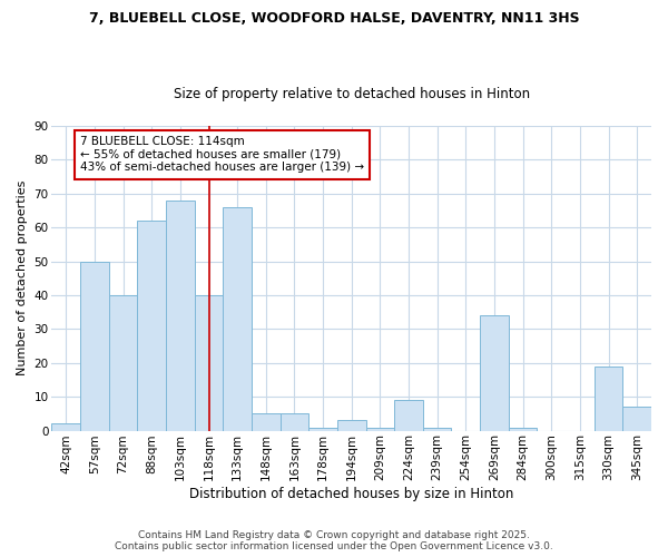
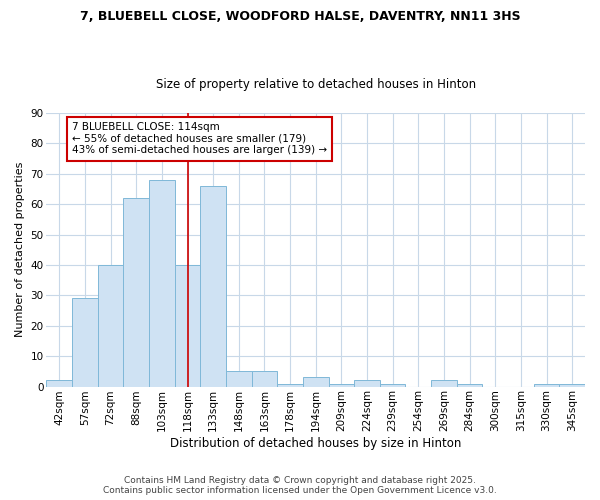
57sqm: 50 -> 29
224sqm: 9 -> 2
269sqm: 34 -> 2
330sqm: 19 -> 1
345sqm: 7 -> 1
